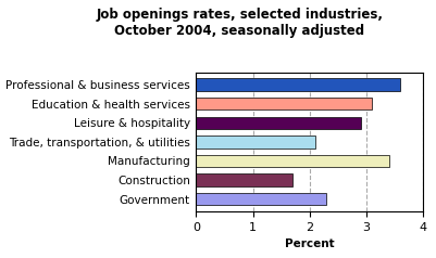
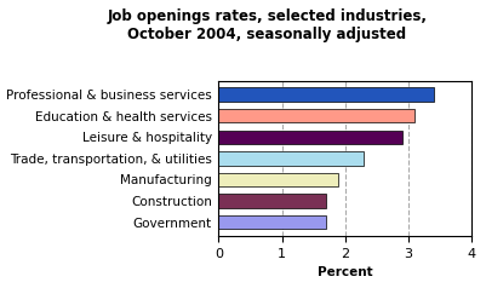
Professional & business services: 3.6 -> 3.4
Trade, transportation, & utilities: 2.1 -> 2.3
Manufacturing: 3.4 -> 1.9
Government: 2.3 -> 1.7
